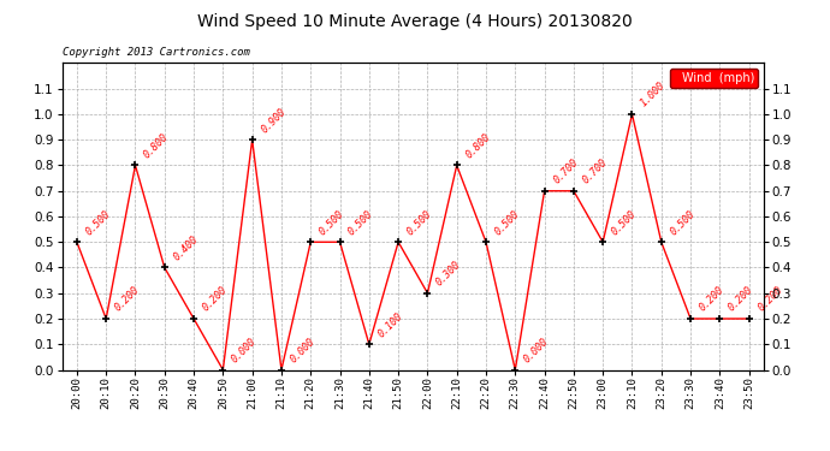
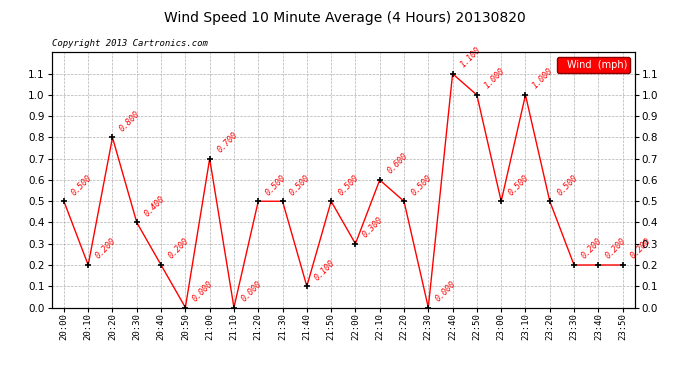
21:00: 0.900 -> 0.700
22:10: 0.800 -> 0.600
22:40: 0.700 -> 1.100
22:50: 0.700 -> 1.000
